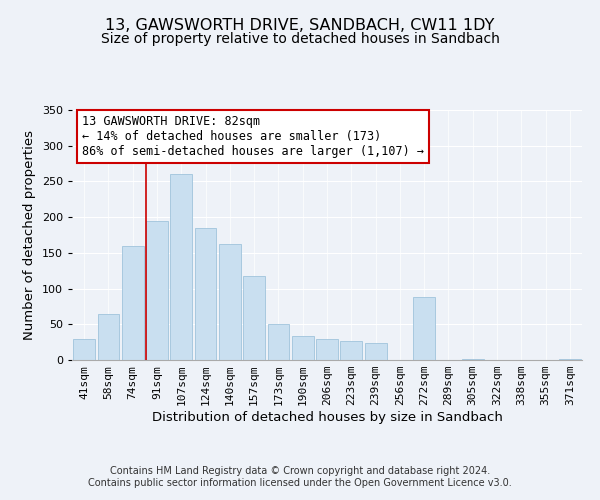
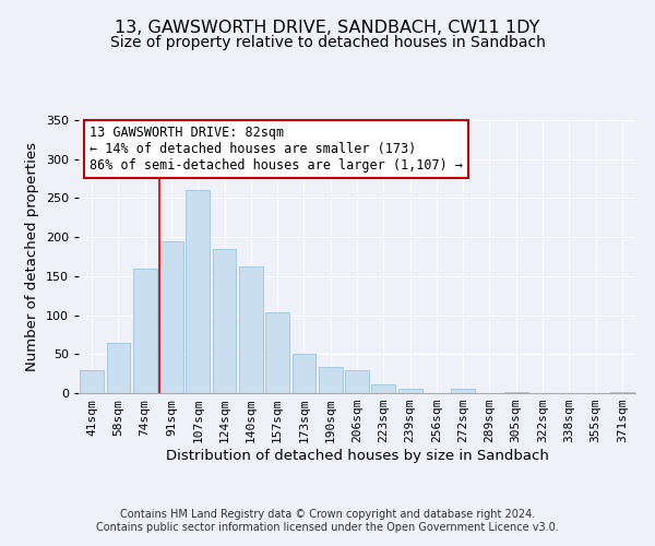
157sqm: 118 -> 103
223sqm: 26 -> 11
239sqm: 24 -> 5
272sqm: 88 -> 5
